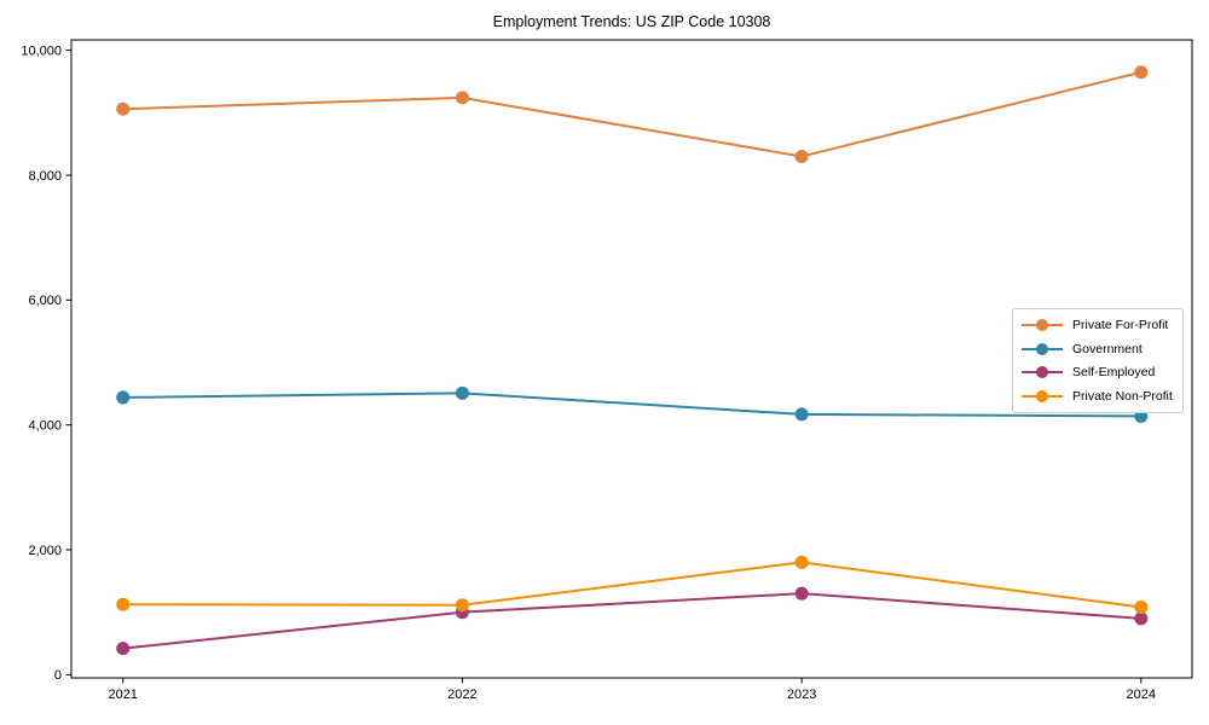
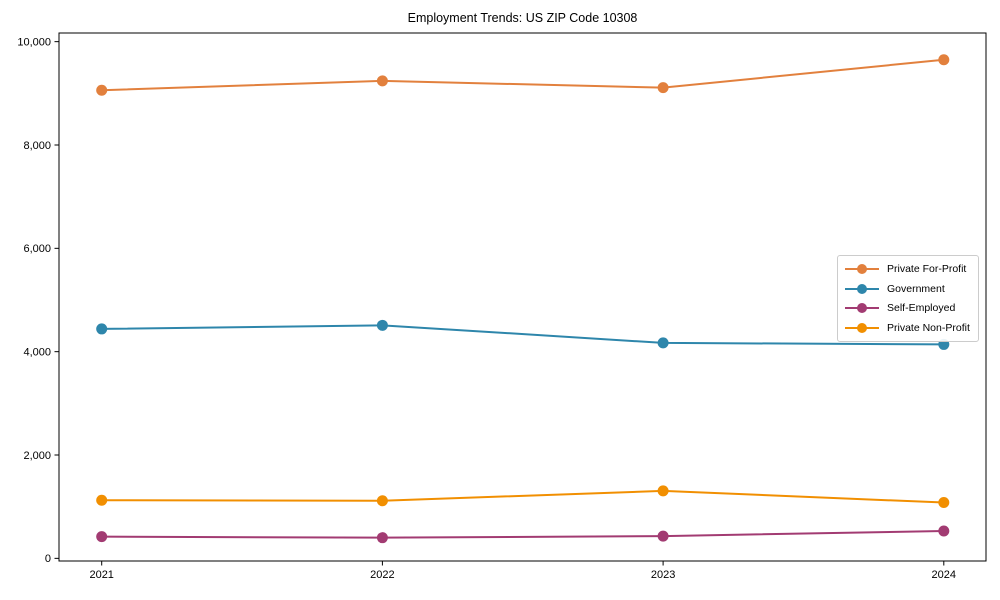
Self-Employed/2022: 1000 -> 400
Private For-Profit/2023: 8300 -> 9100
Self-Employed/2023: 1300 -> 400
Private Non-Profit/2023: 1800 -> 1300
Self-Employed/2024: 900 -> 500
